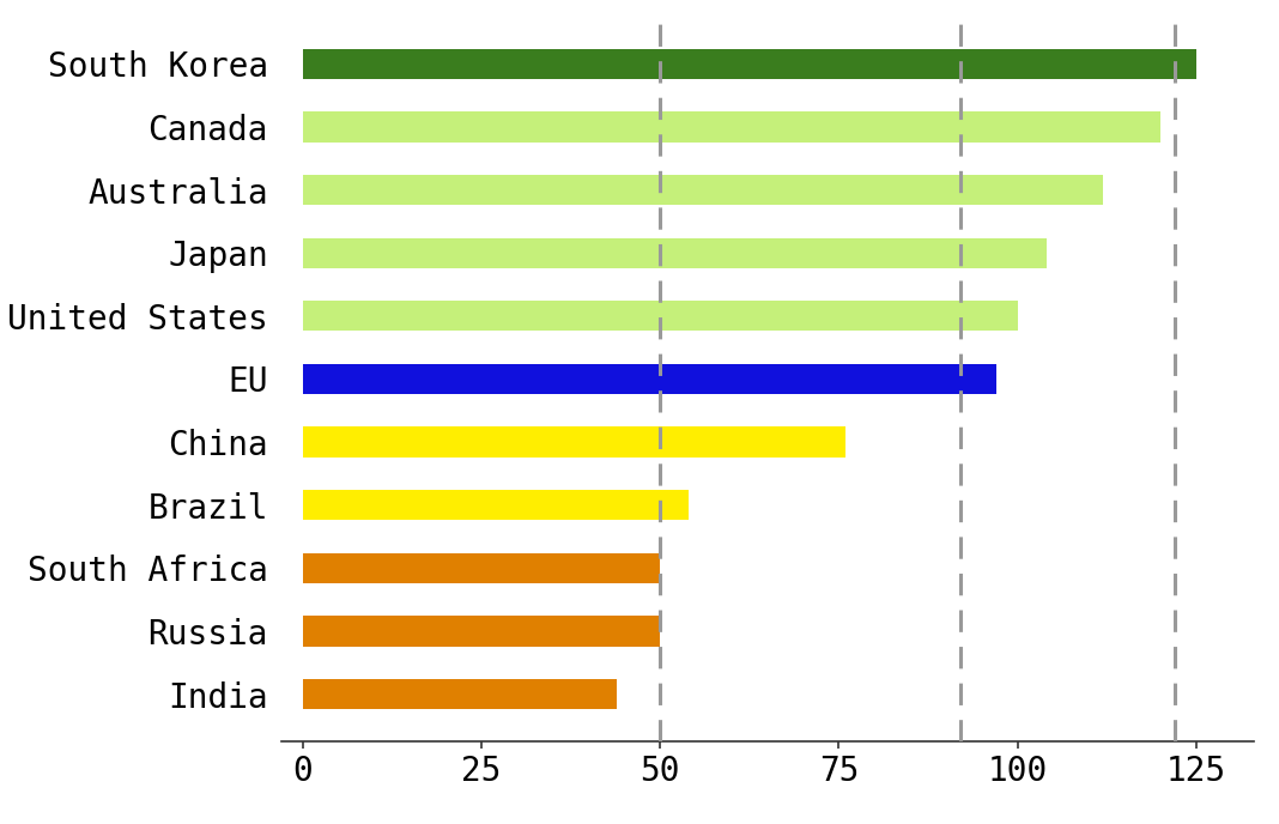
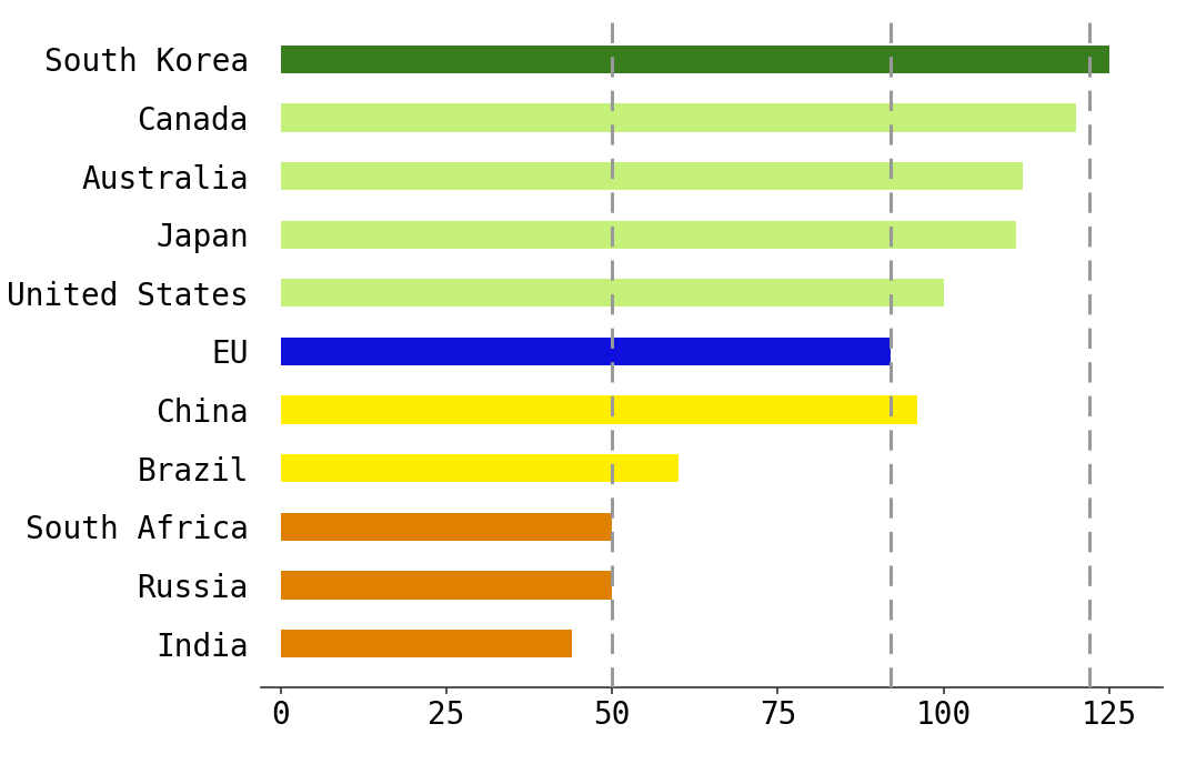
Japan: 104 -> 111
EU: 97 -> 92
China: 76 -> 96
Brazil: 54 -> 60
